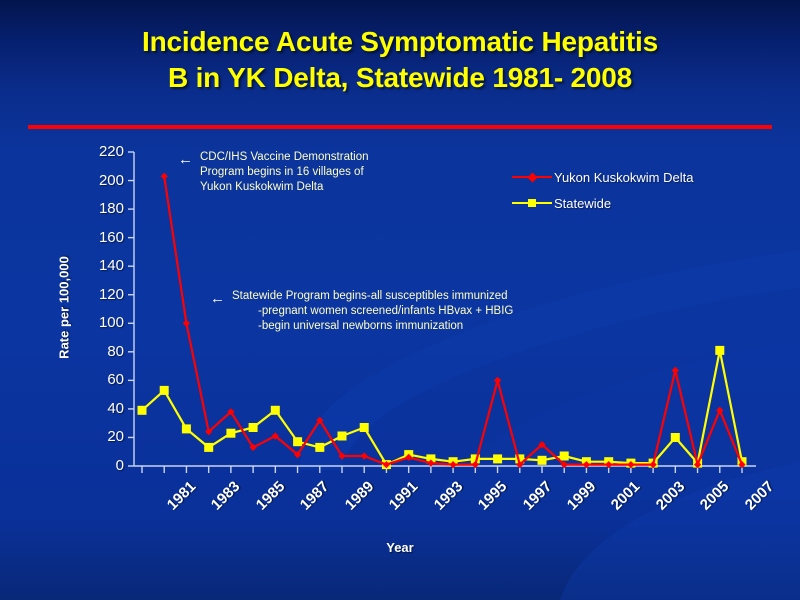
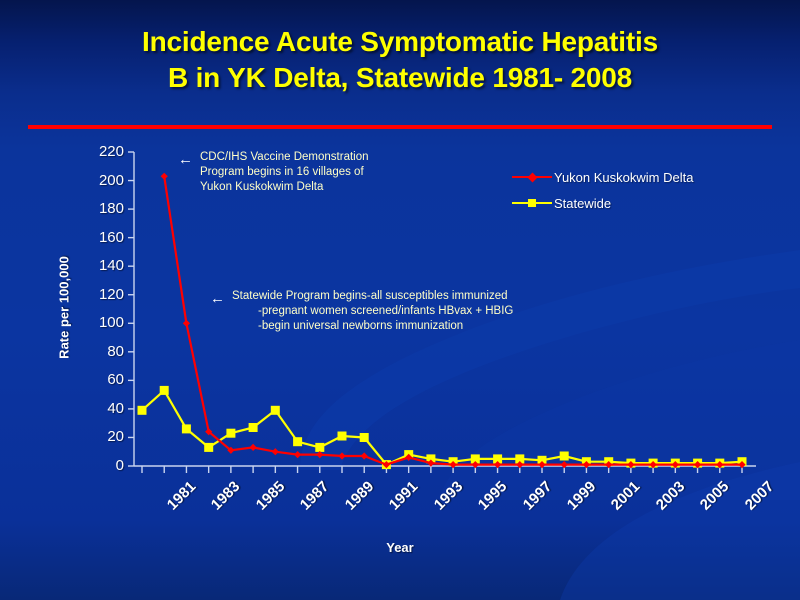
Yukon Kuskokwim Delta/1985: 38 -> 11
Yukon Kuskokwim Delta/1987: 21 -> 10
Yukon Kuskokwim Delta/1989: 32 -> 8
Statewide/1991: 27 -> 20
Yukon Kuskokwim Delta/1997: 60 -> 1
Yukon Kuskokwim Delta/1999: 15 -> 1
Yukon Kuskokwim Delta/2005: 67 -> 1
Statewide/2005: 20 -> 2
Yukon Kuskokwim Delta/2007: 39 -> 1
Statewide/2007: 81 -> 2
